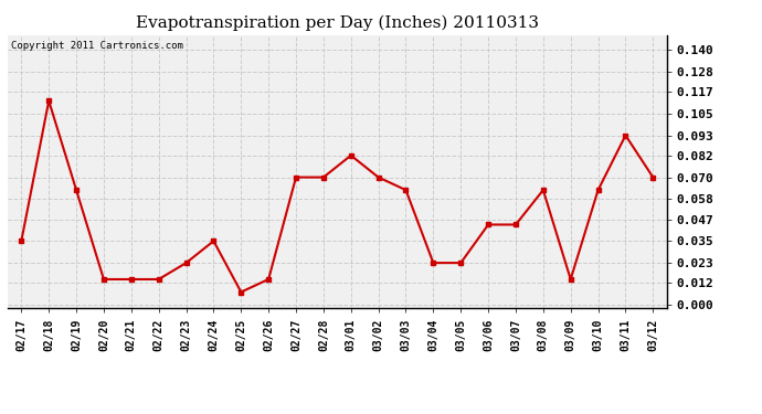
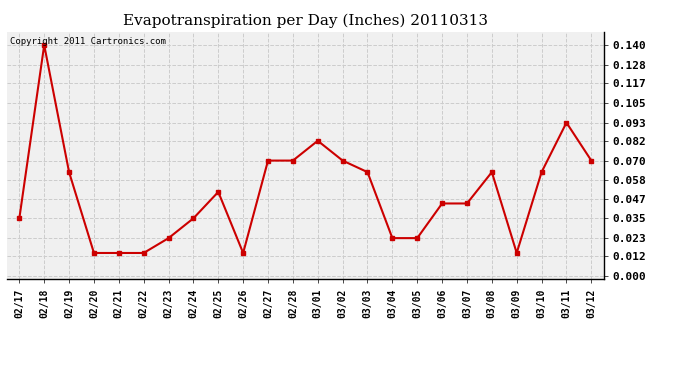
02/18: 0.112 -> 0.140
02/25: 0.007 -> 0.051
